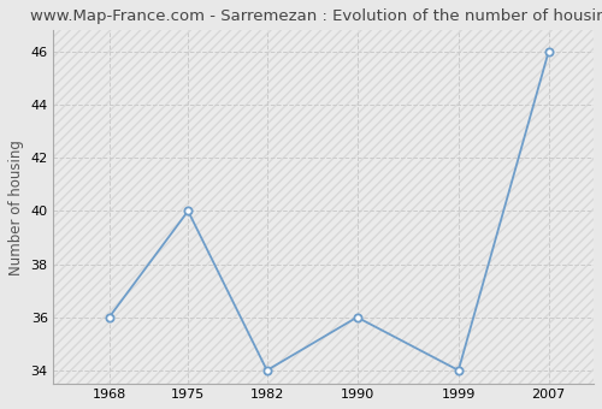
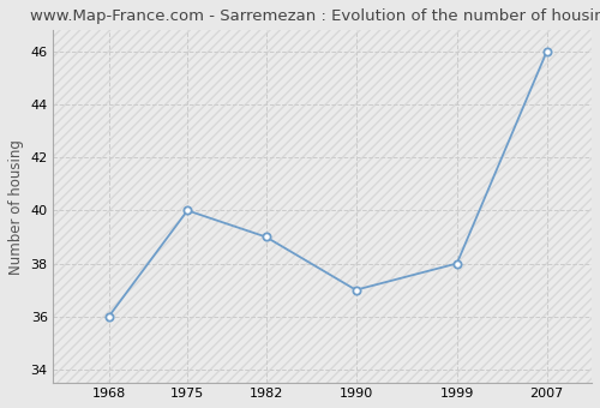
1982: 34 -> 39
1990: 36 -> 37
1999: 34 -> 38
